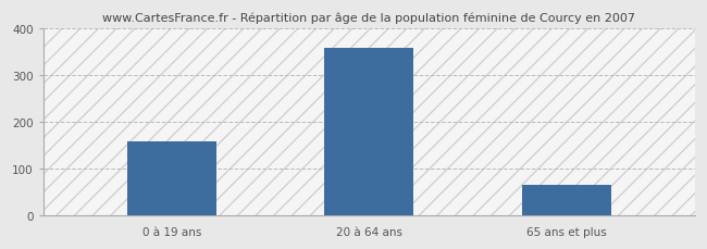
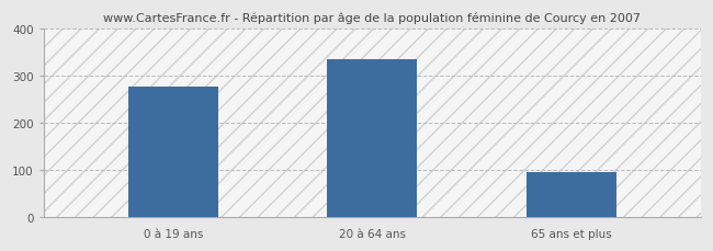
0 à 19 ans: 158 -> 275
20 à 64 ans: 357 -> 335
65 ans et plus: 65 -> 95
